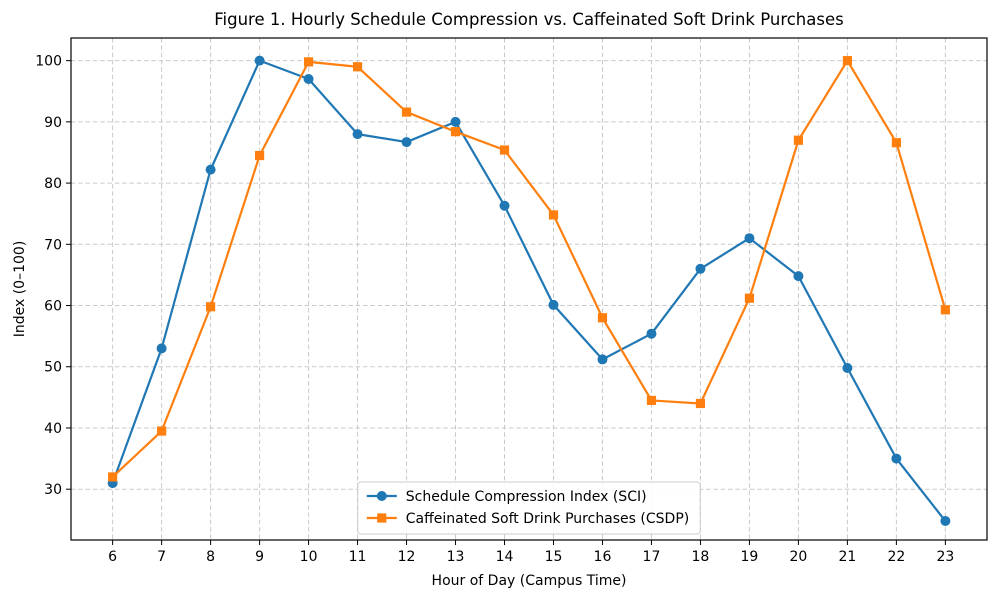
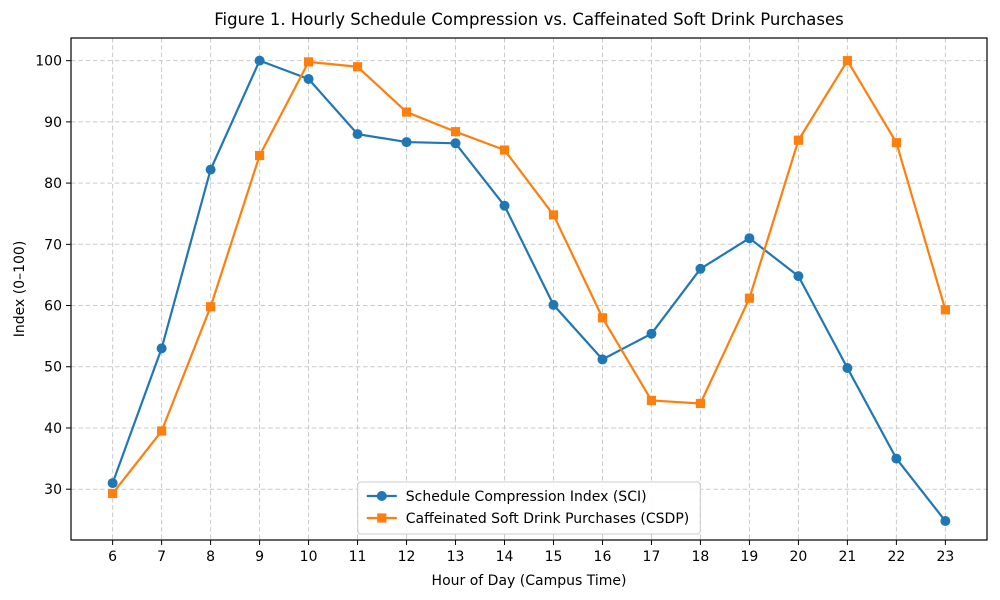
Caffeinated Soft Drink Purchases (CSDP)/6: 32 -> 29
Schedule Compression Index (SCI)/13: 90 -> 86
